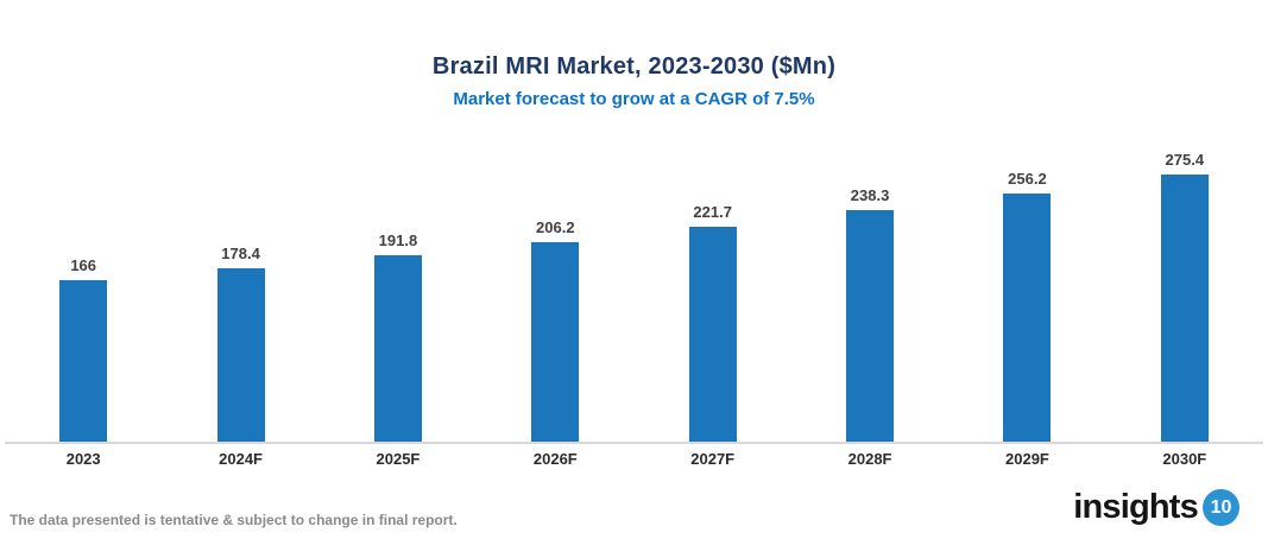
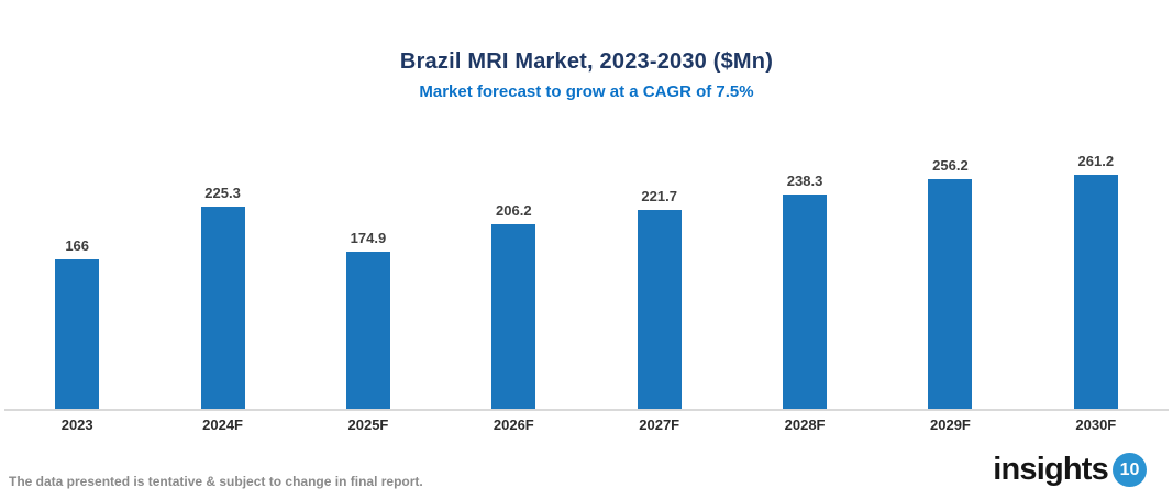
2024F: 178.4 -> 225.3
2025F: 191.8 -> 174.9
2030F: 275.4 -> 261.2
